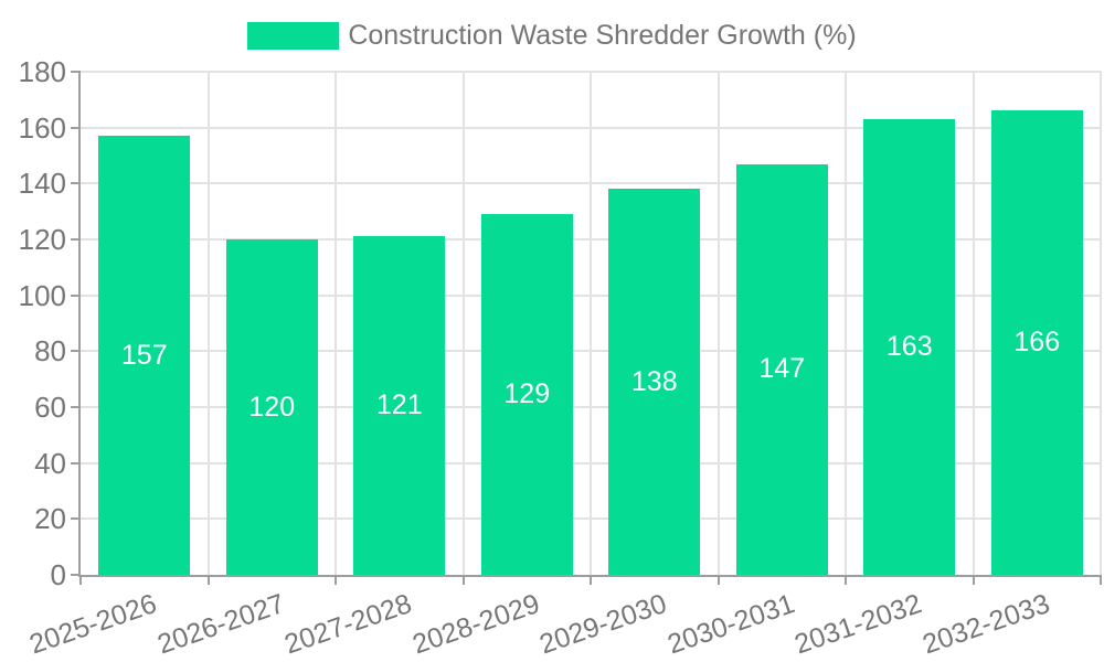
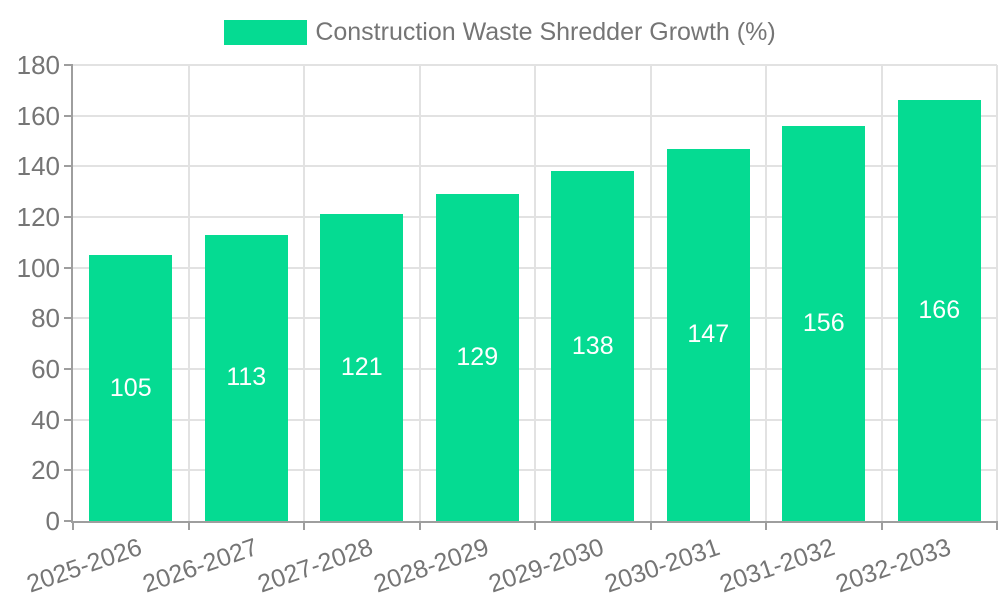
2025-2026: 157 -> 105
2026-2027: 120 -> 113
2031-2032: 163 -> 156
